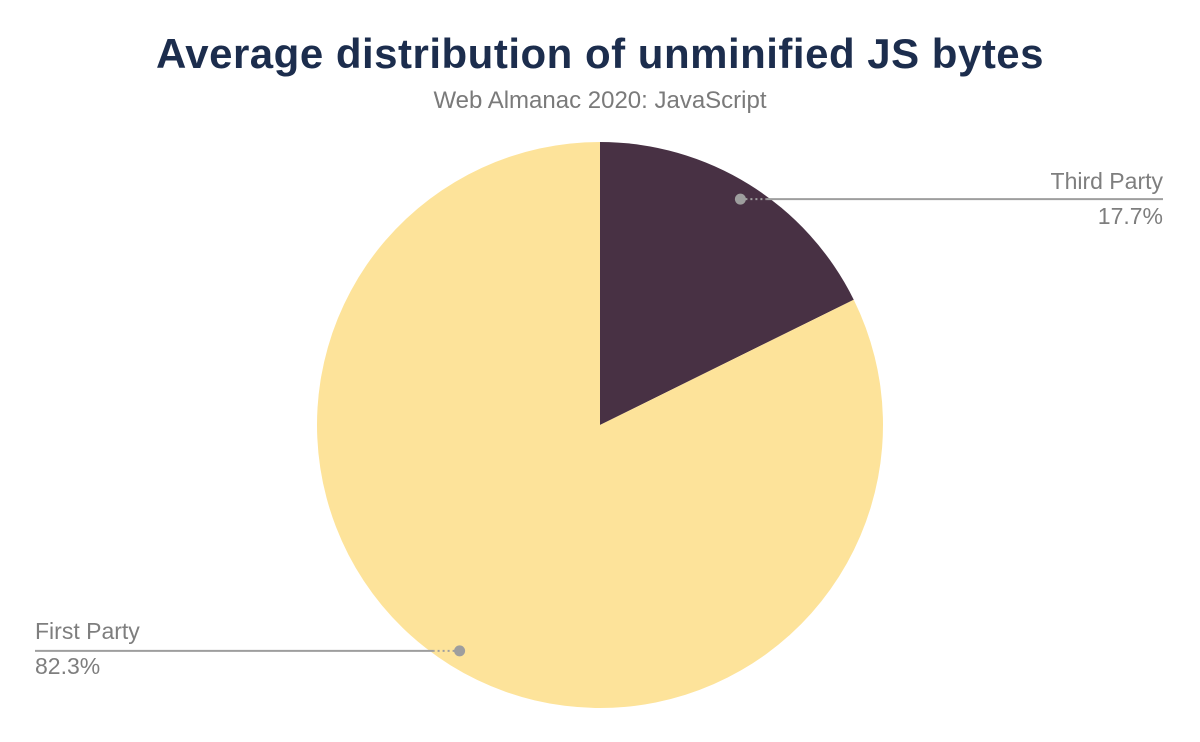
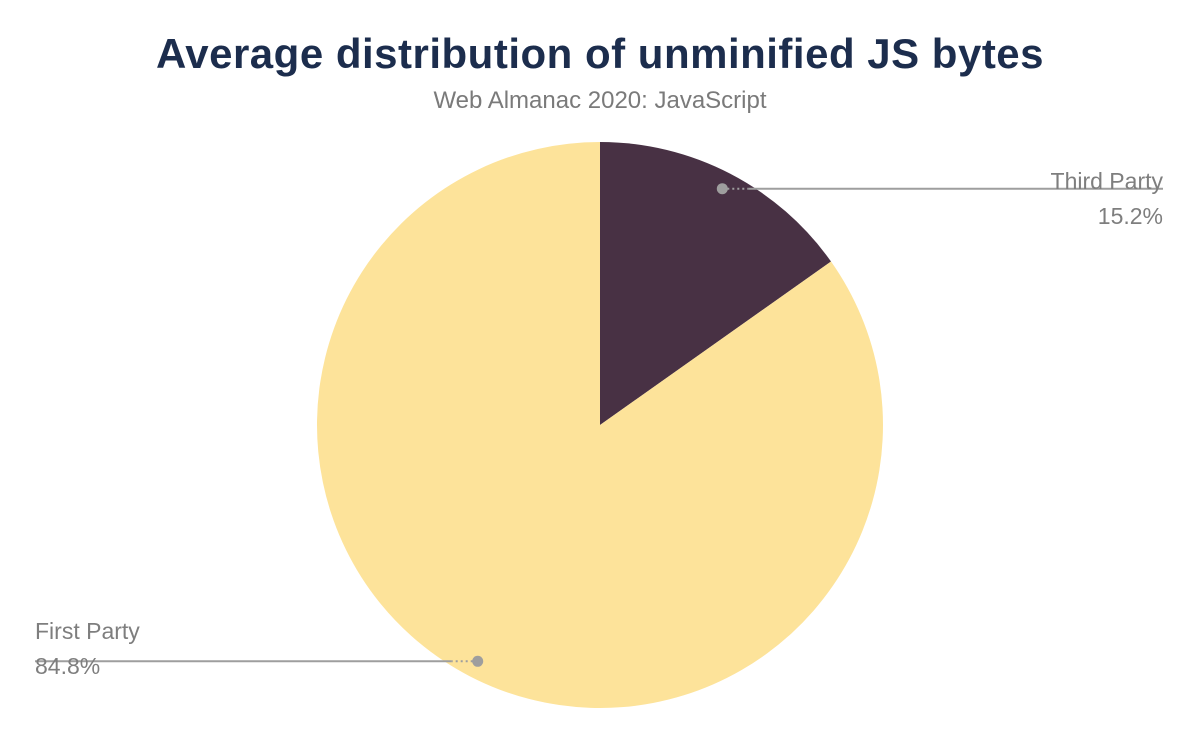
Third Party: 17.7% -> 15.2%
First Party: 82.3% -> 84.8%
